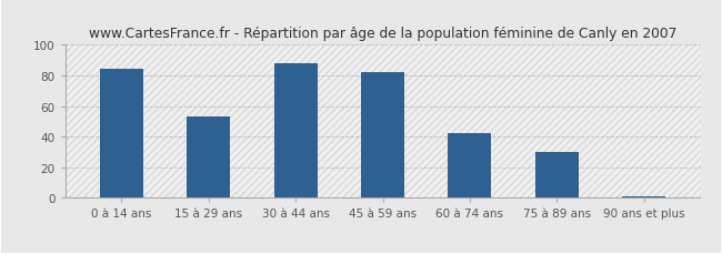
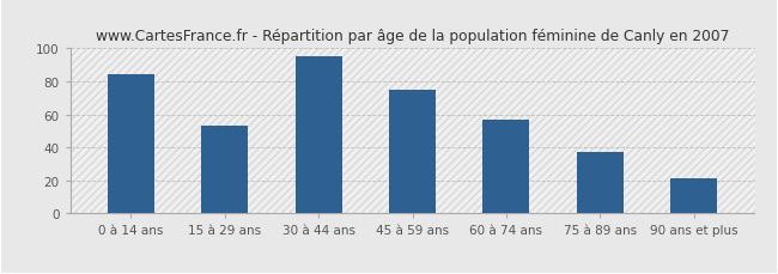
30 à 44 ans: 88 -> 95
45 à 59 ans: 82 -> 75
60 à 74 ans: 42 -> 57
75 à 89 ans: 30 -> 37
90 ans et plus: 1 -> 21
